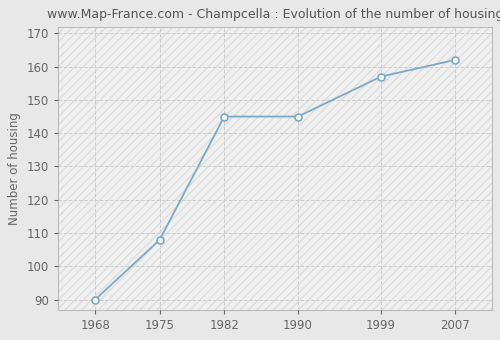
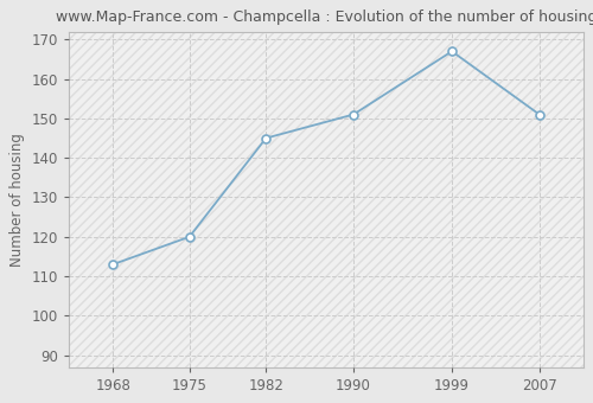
1968: 90 -> 113
1975: 108 -> 120
1990: 145 -> 151
1999: 157 -> 167
2007: 162 -> 151
